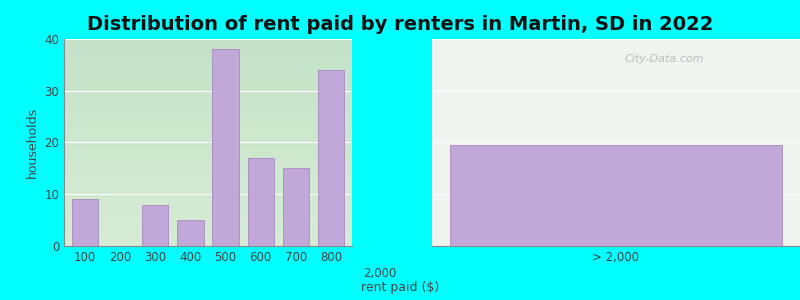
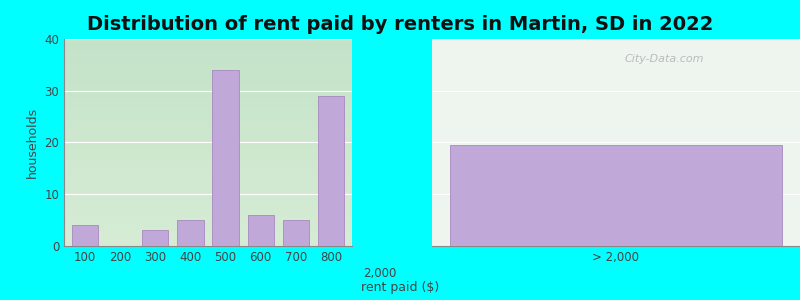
100: 9 -> 4
300: 8 -> 3
500: 38 -> 34
600: 17 -> 6
700: 15 -> 5
800: 34 -> 29
